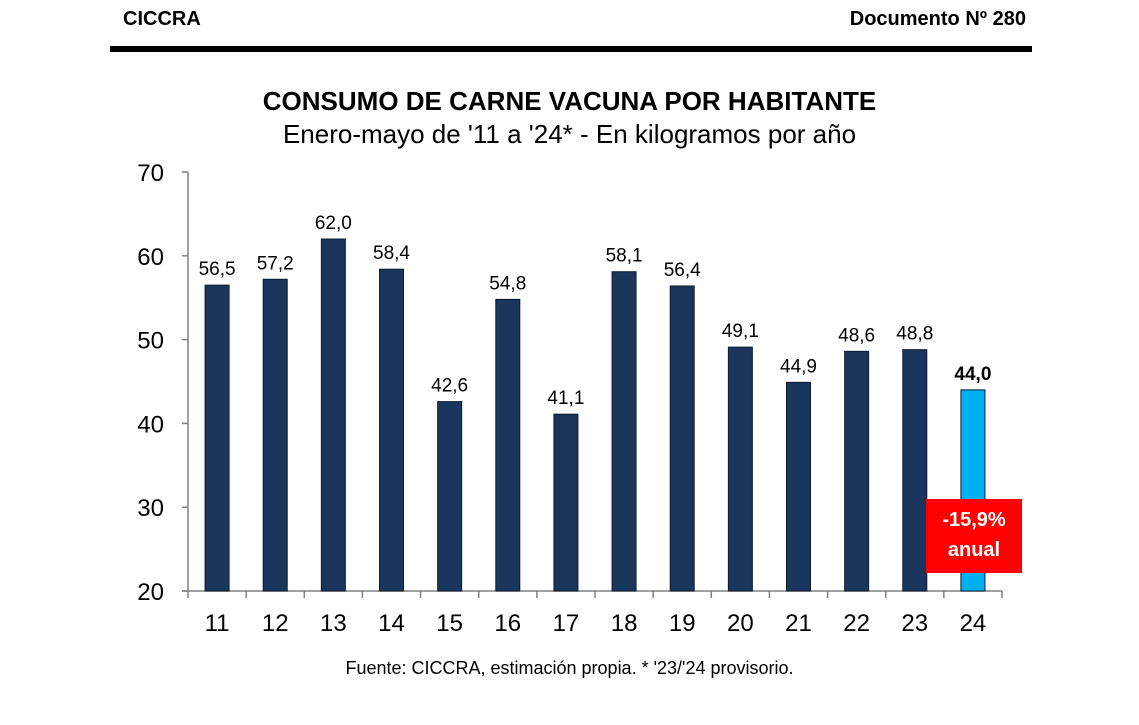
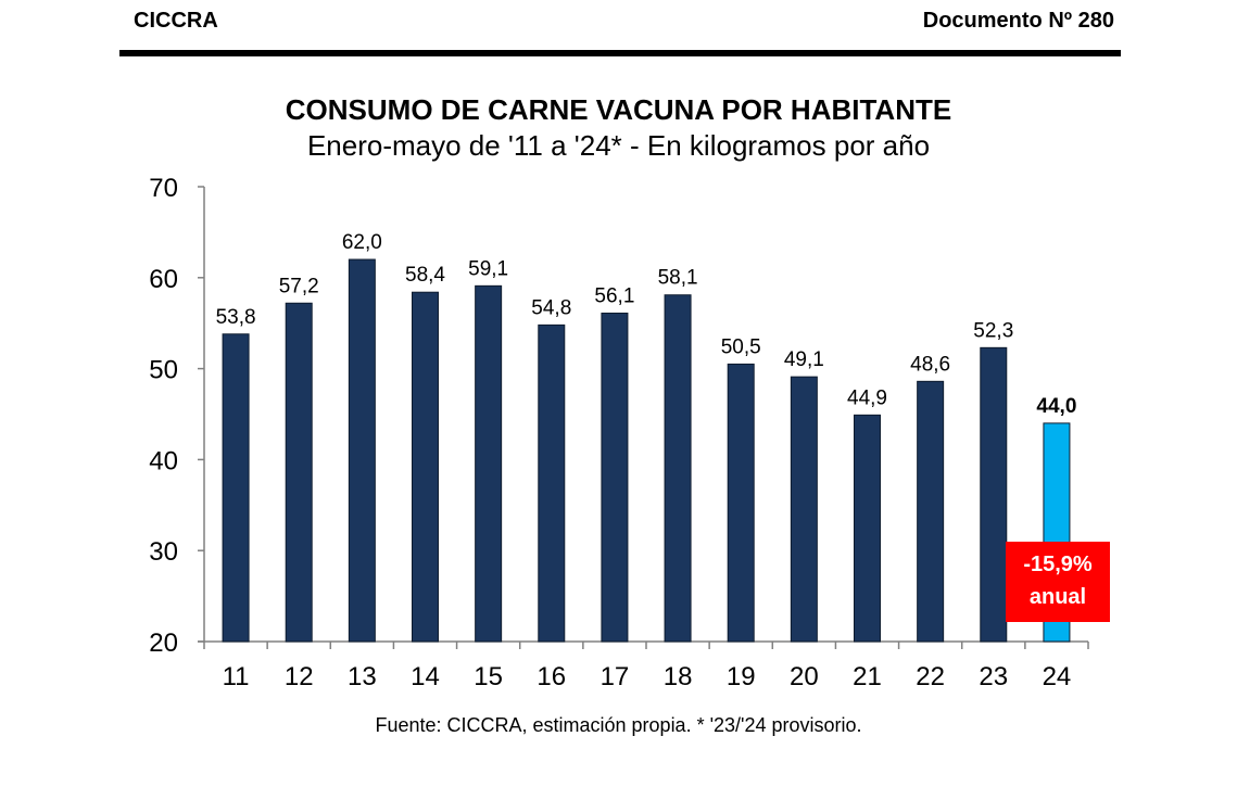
11: 56,5 -> 53,8
15: 42,6 -> 59,1
17: 41,1 -> 56,1
19: 56,4 -> 50,5
23: 48,8 -> 52,3
